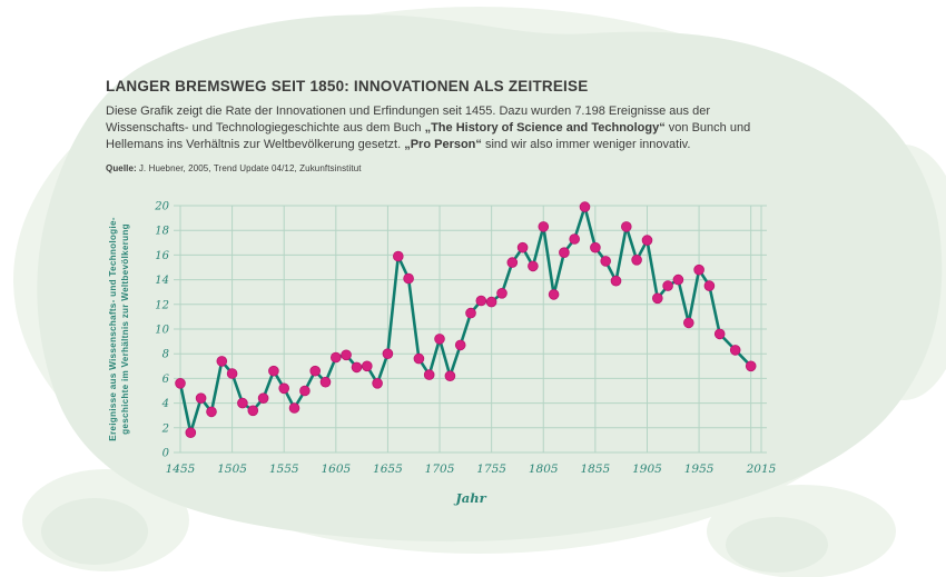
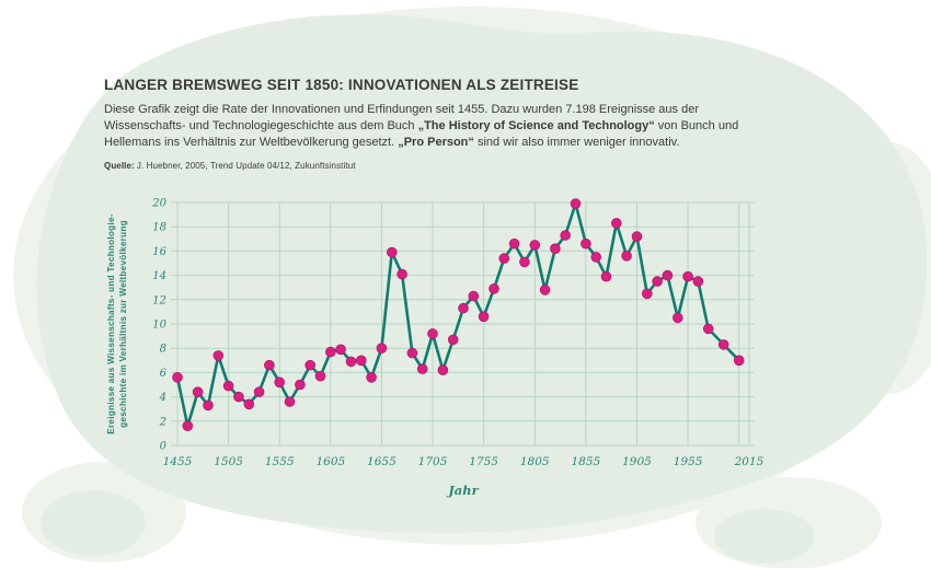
1505: 6.4 -> 4.9
1755: 12.2 -> 10.6
1805: 18.3 -> 16.5
1955: 14.8 -> 13.9
